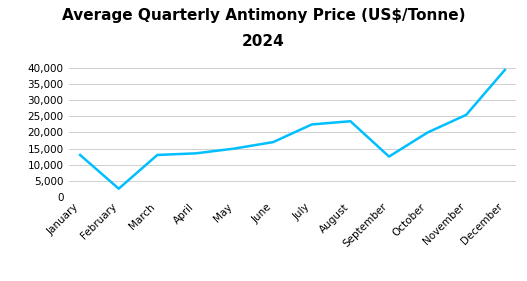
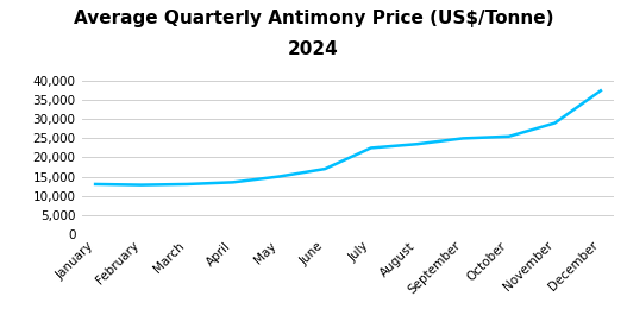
February: 2,500 -> 12,800
September: 12,500 -> 25,000
October: 20,000 -> 25,500
November: 25,500 -> 29,000
December: 39,500 -> 37,500
